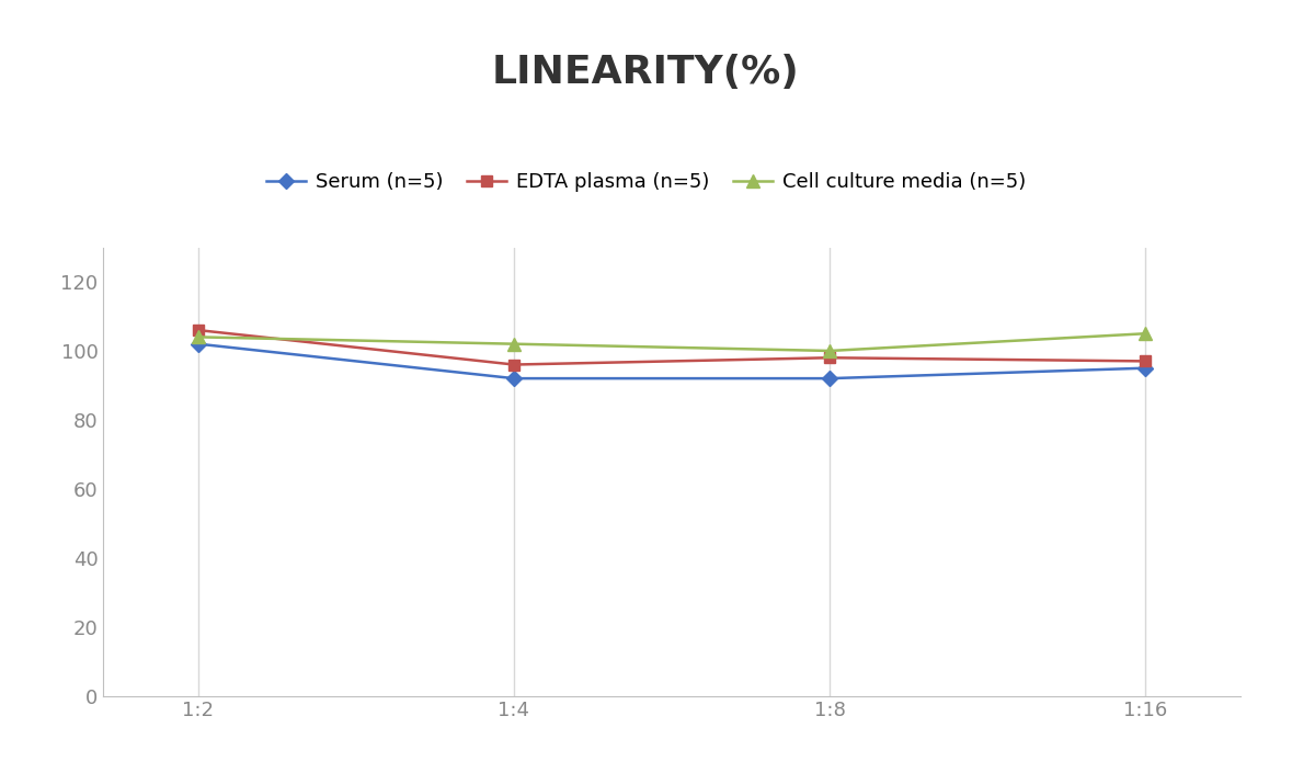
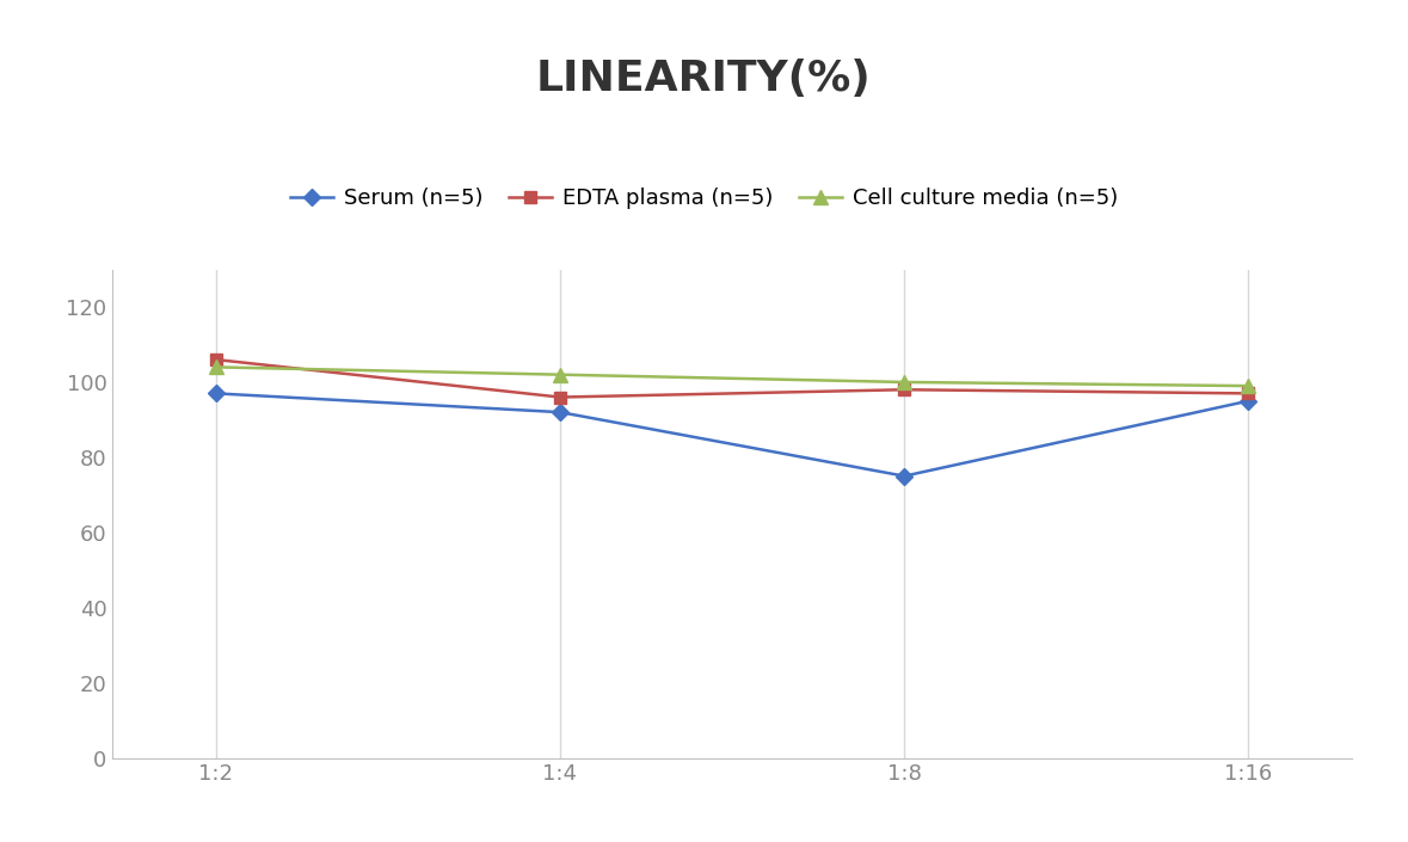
Serum (n=5)/1:2: 102 -> 97
Serum (n=5)/1:8: 92 -> 75
Cell culture media (n=5)/1:16: 105 -> 99
